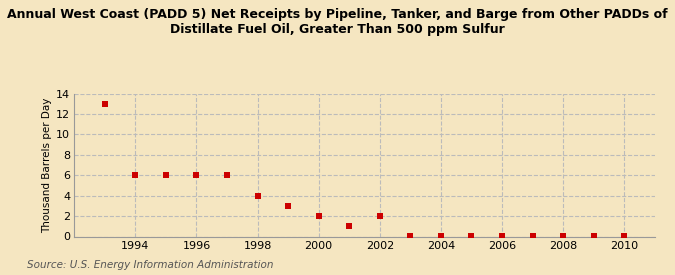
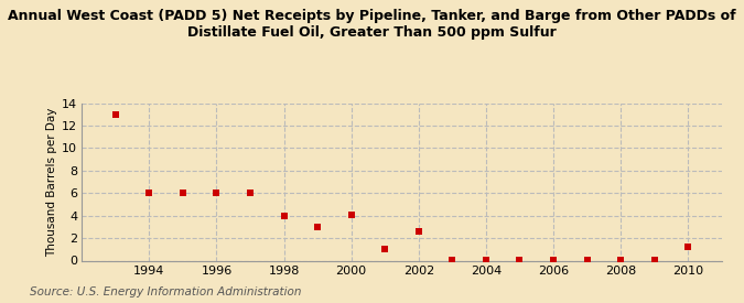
2000: 2.0 -> 4.1
2002: 2.0 -> 2.6
2010: 0.0 -> 1.2
